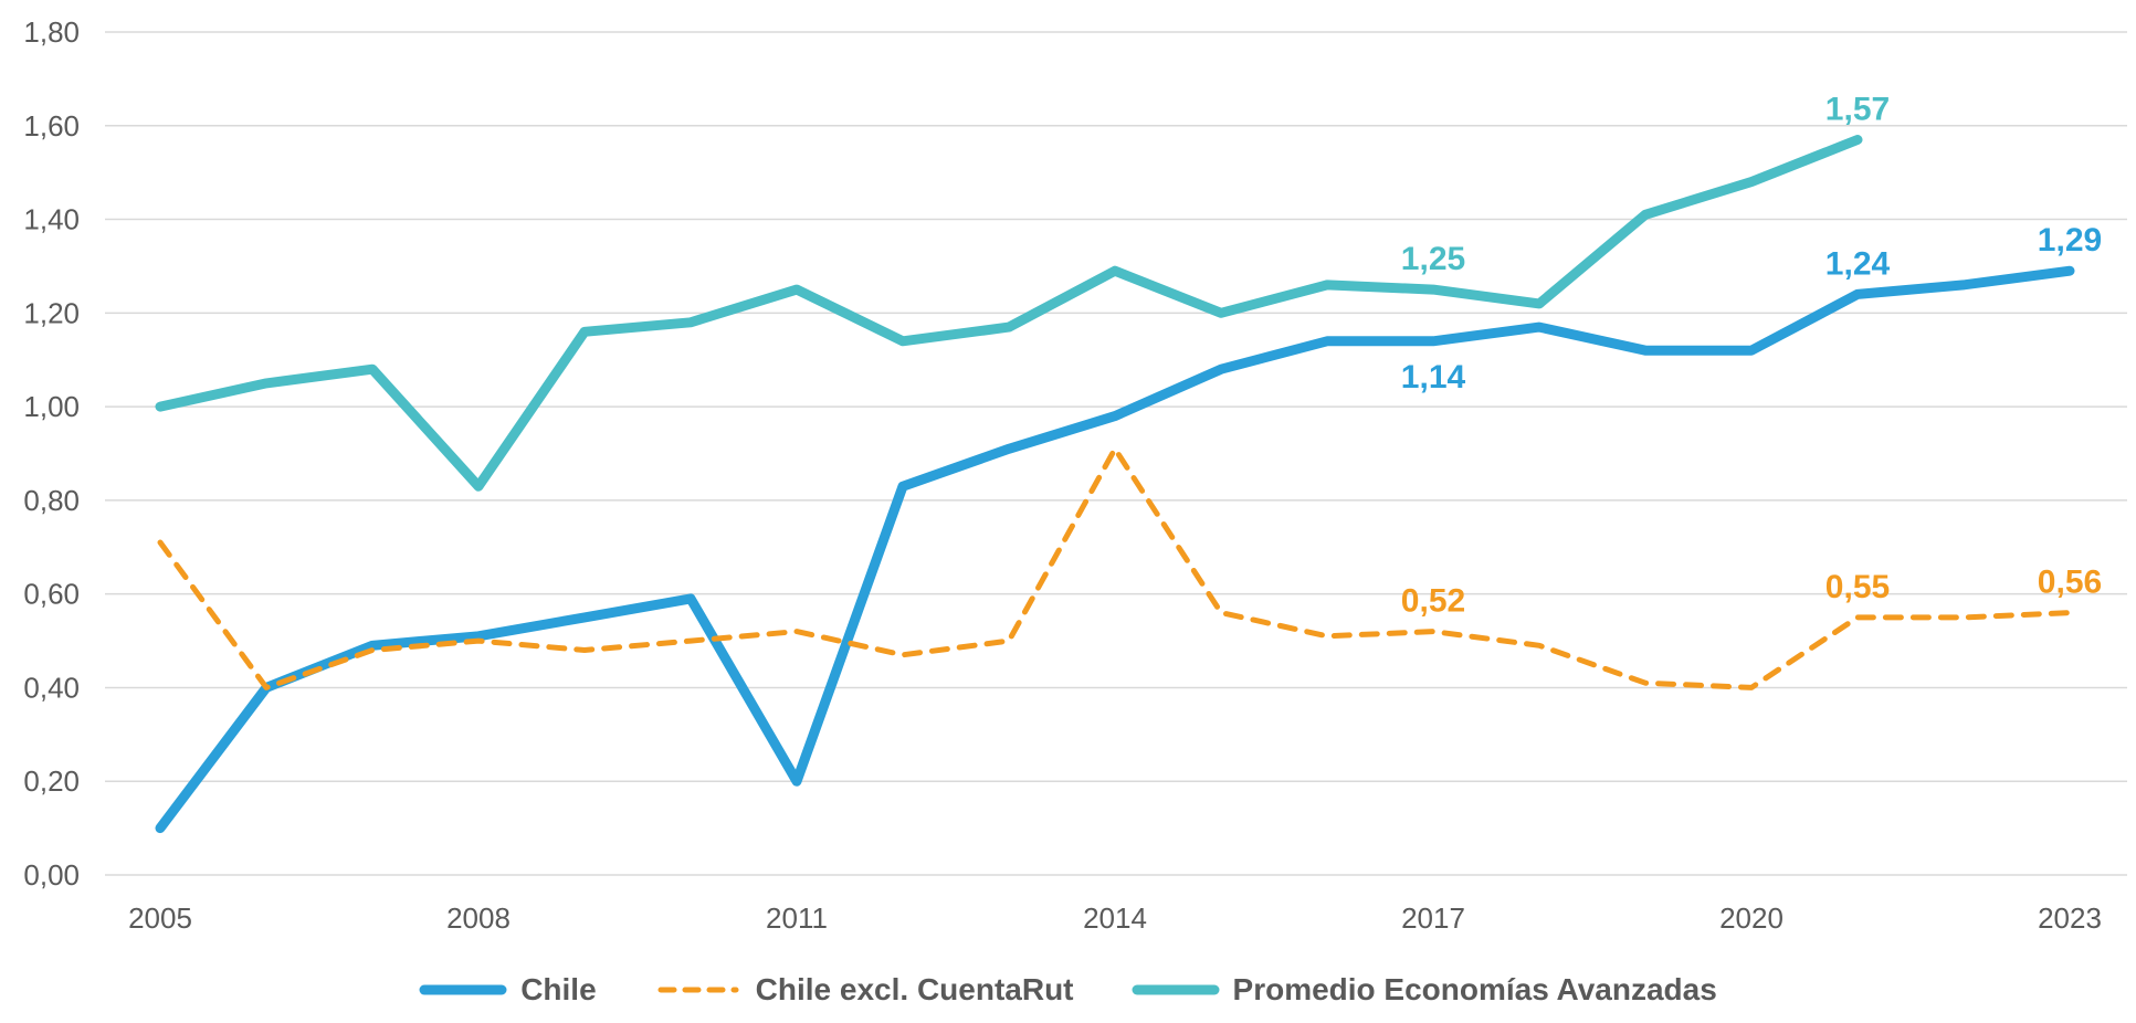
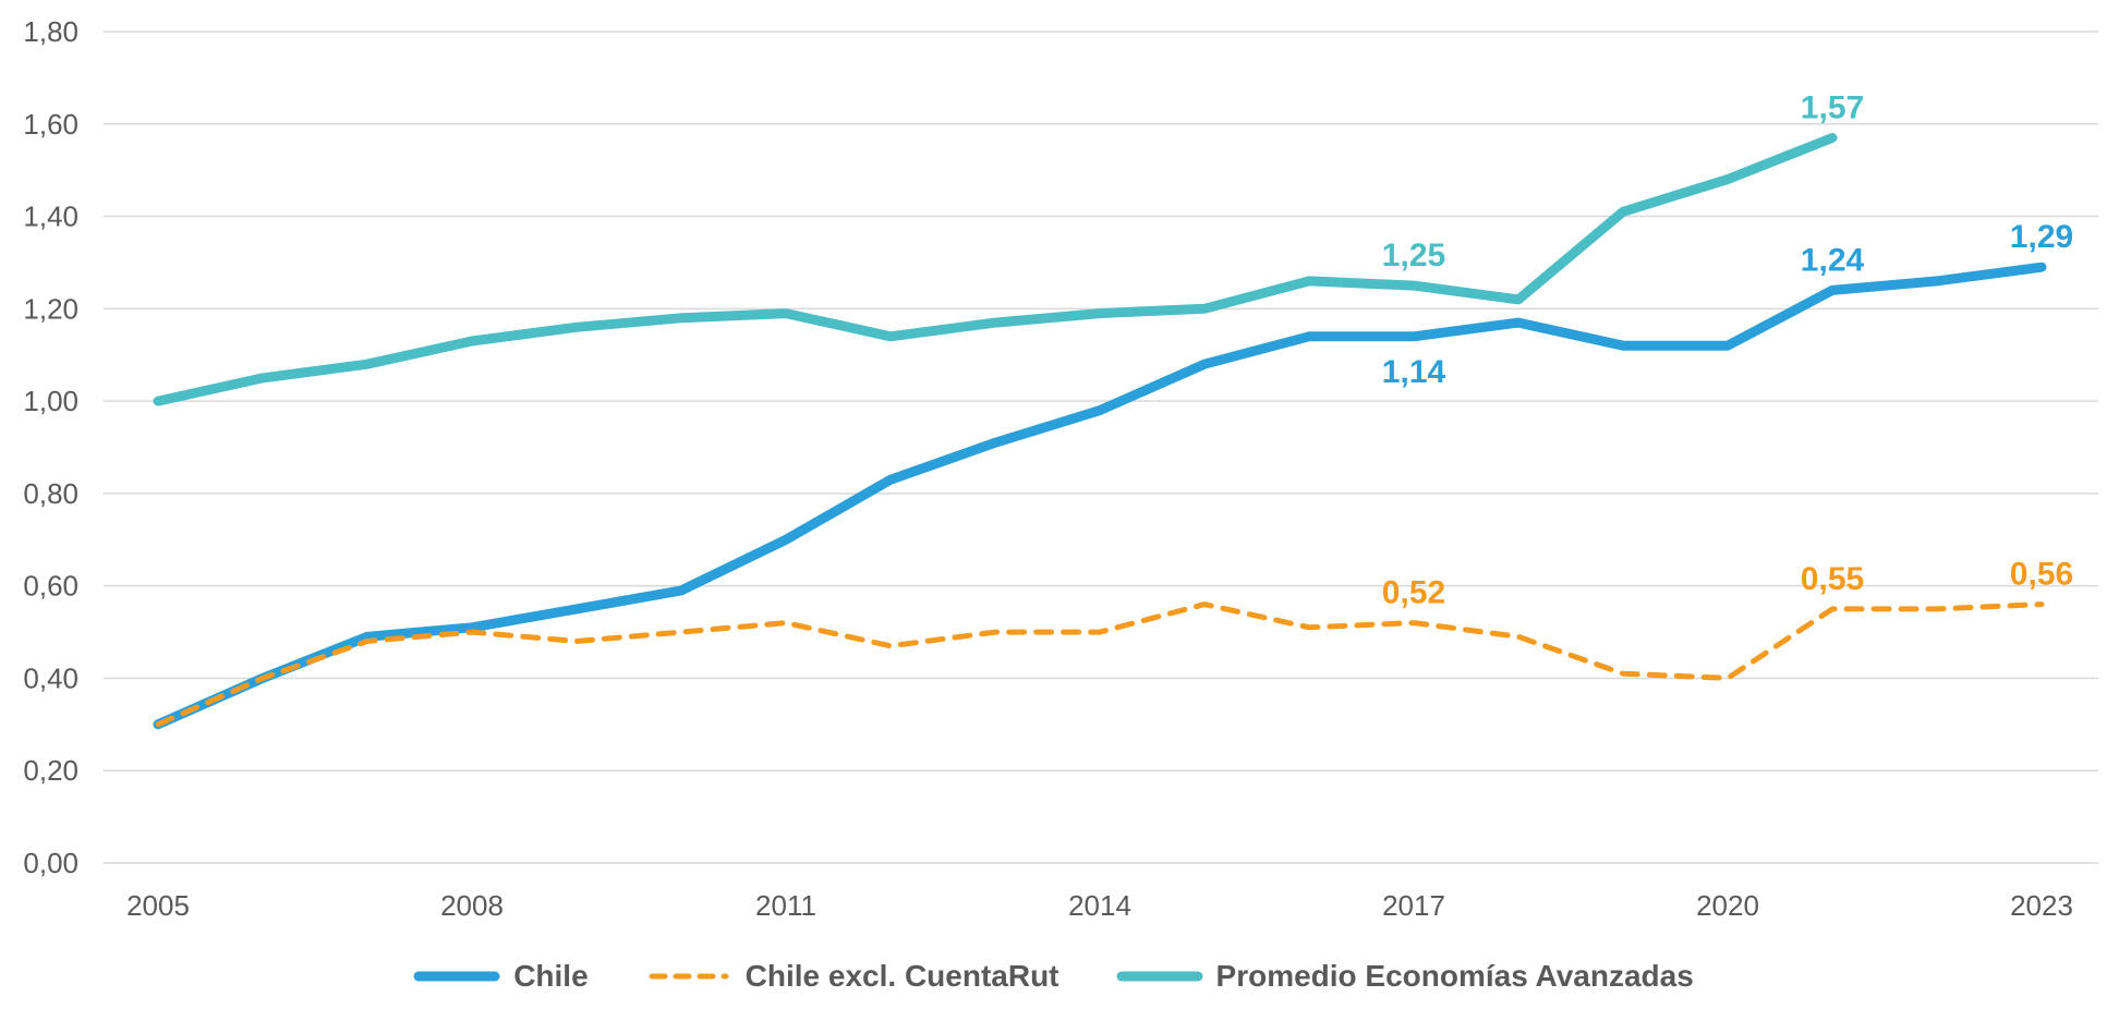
Chile/2005: 0,10 -> 0,30
Chile excl. CuentaRut/2005: 0,71 -> 0,30
Promedio Economías Avanzadas/2008: 0,83 -> 1,13
Promedio Economías Avanzadas/2011: 1,25 -> 1,19
Chile/2011: 0,20 -> 0,70
Promedio Economías Avanzadas/2014: 1,29 -> 1,19
Chile excl. CuentaRut/2014: 0,91 -> 0,50
